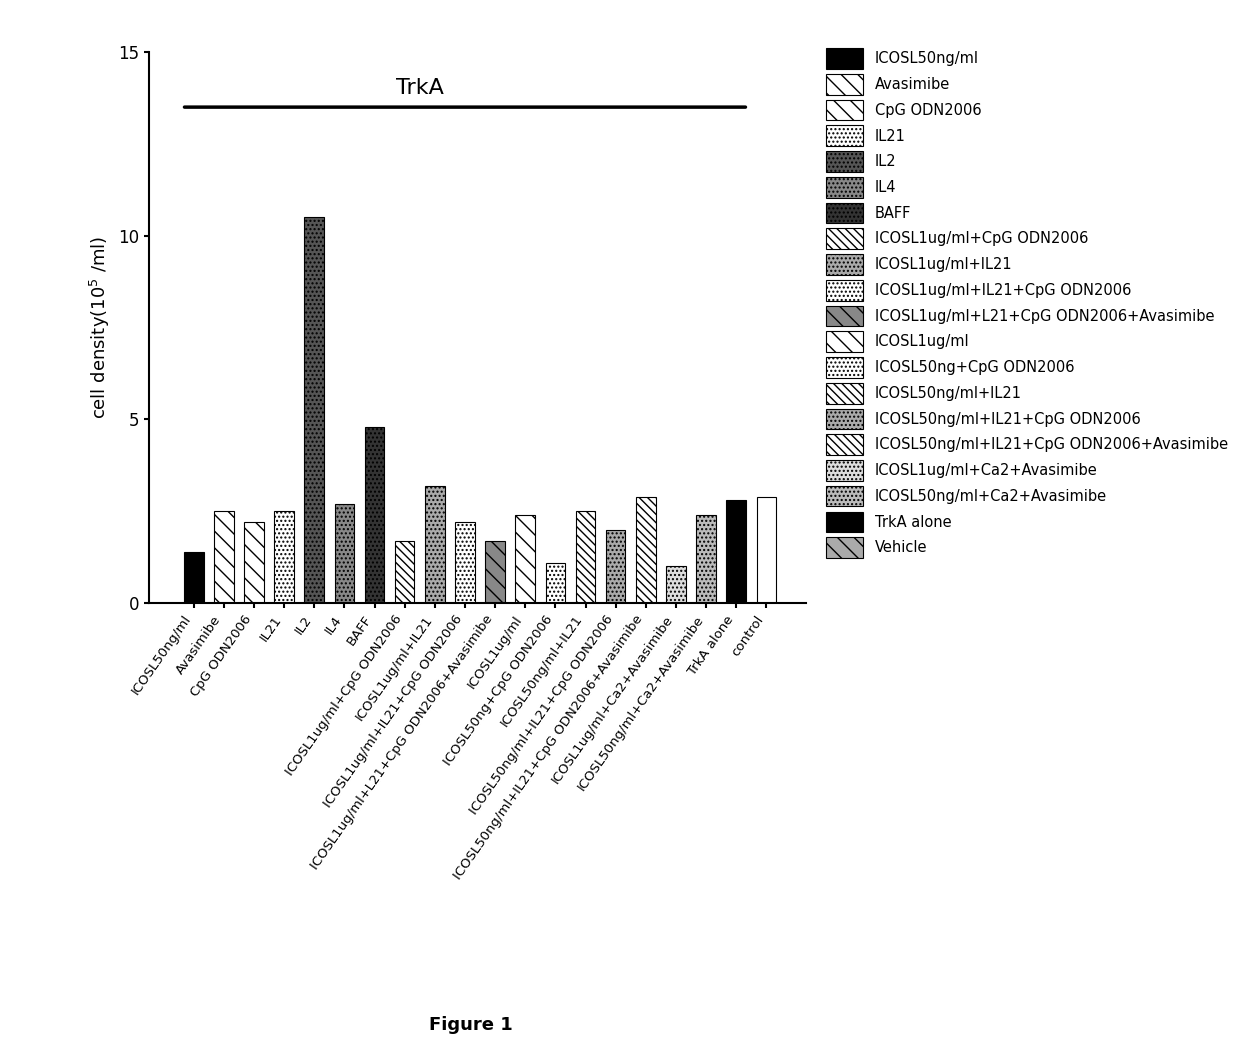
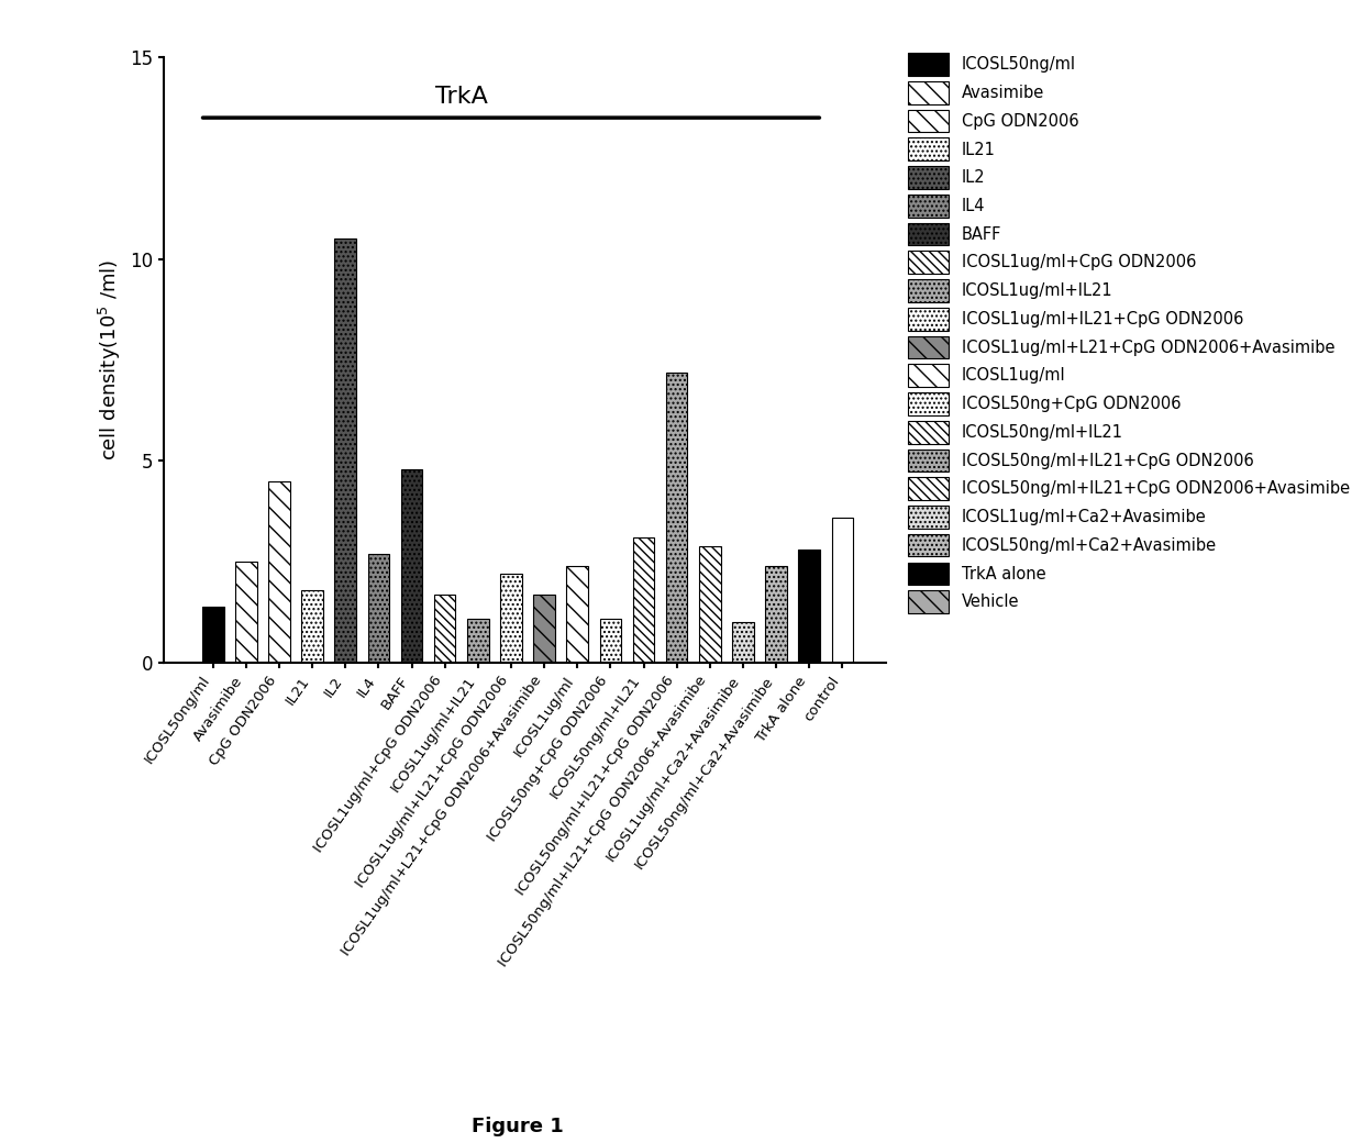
CpG ODN2006: 2.2 -> 4.5
IL21: 2.5 -> 1.8
ICOSL1ug/ml+IL21: 3.2 -> 1.1
ICOSL50ng/ml+IL21: 2.5 -> 3.1
ICOSL50ng/ml+IL21+CpG ODN2006: 2.0 -> 7.2
control: 2.9 -> 3.6
